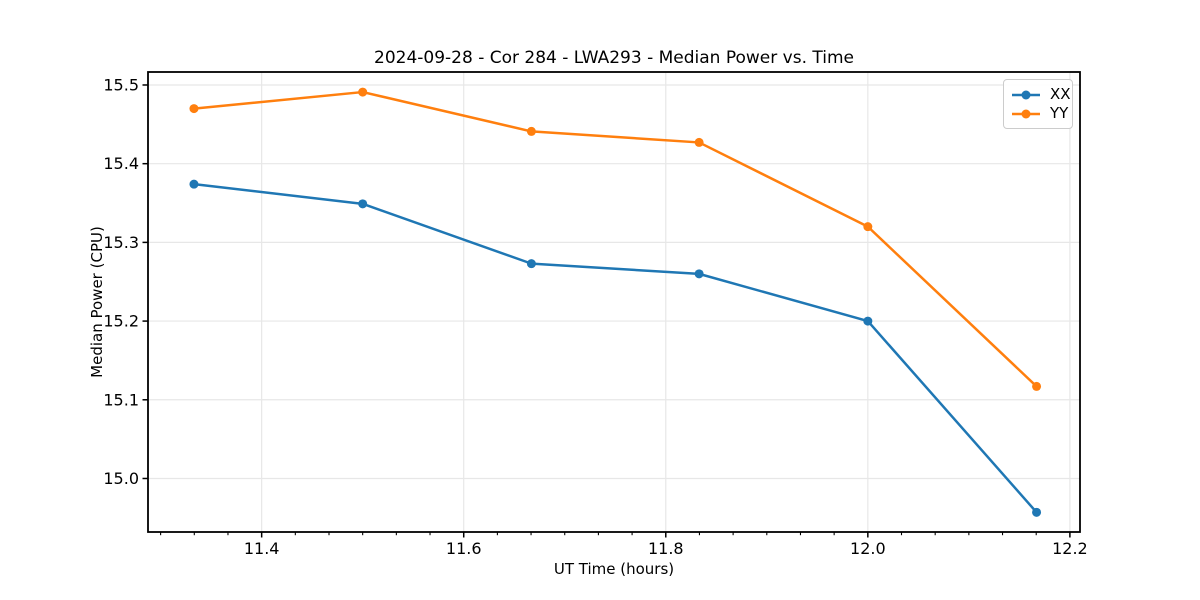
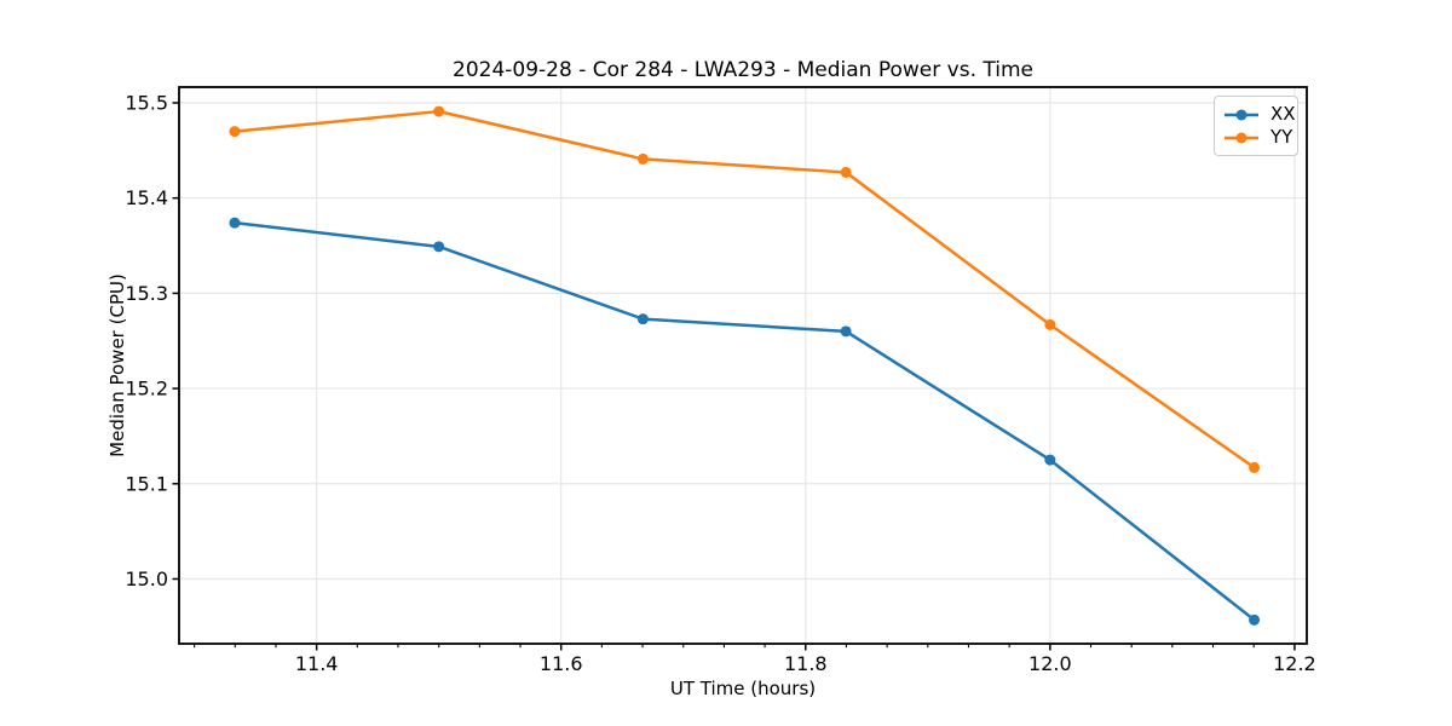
XX/12.0: 15.20 -> 15.12
YY/12.0: 15.32 -> 15.27
